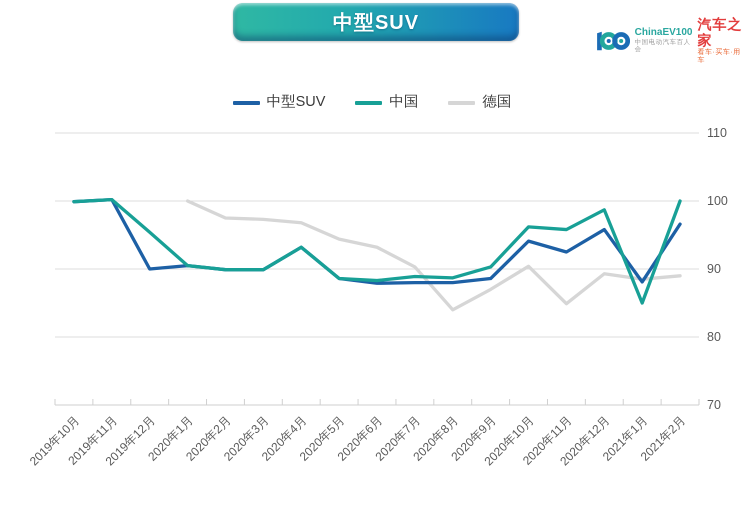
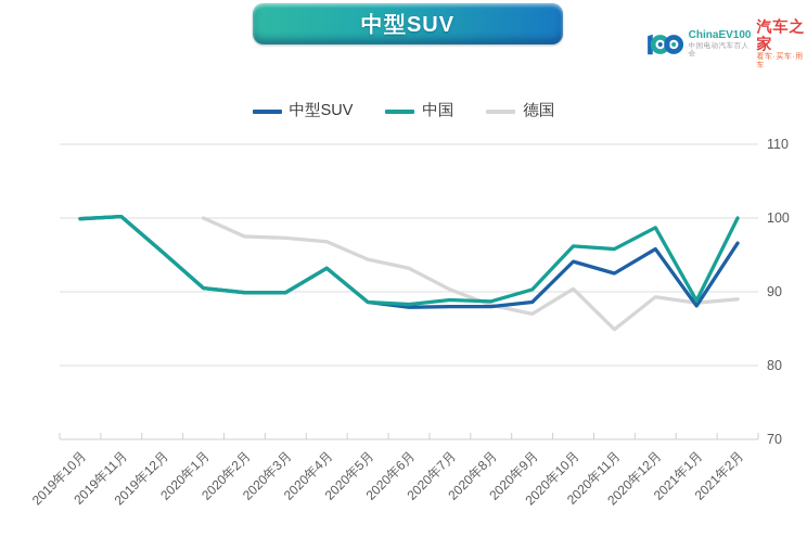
中型SUV/2019年12月: 90 -> 95
德国/2020年8月: 84 -> 88
中国/2021年1月: 85 -> 89
